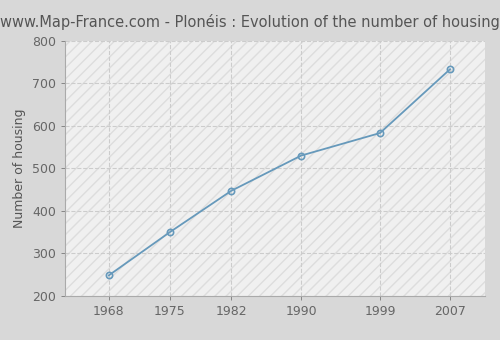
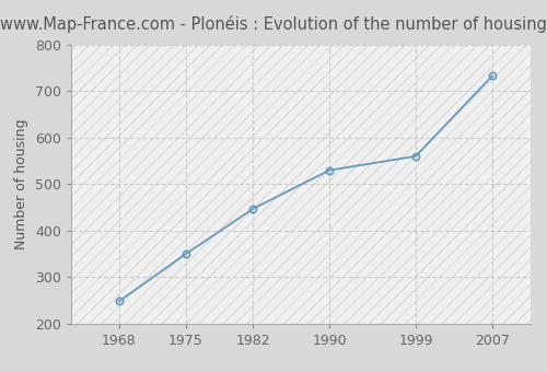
1999: 583 -> 560
